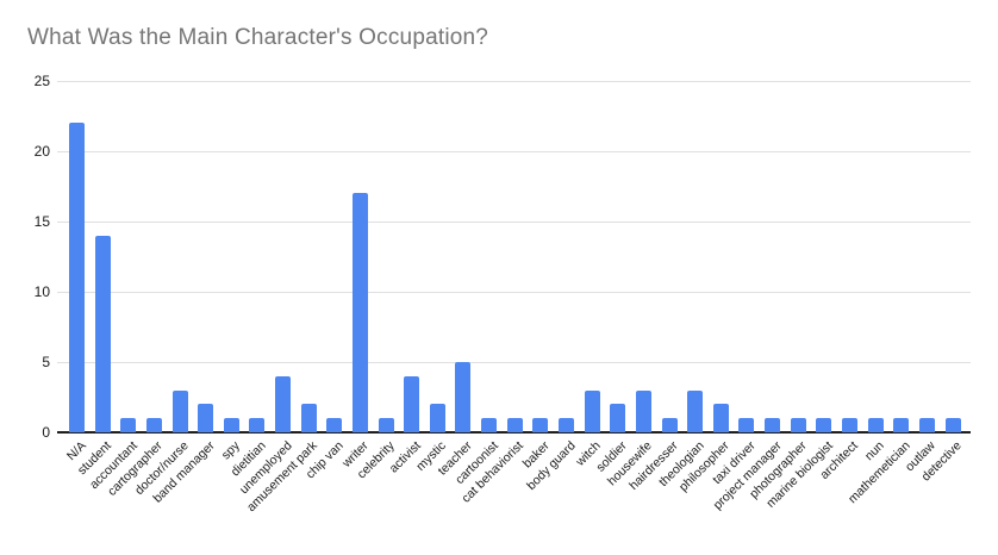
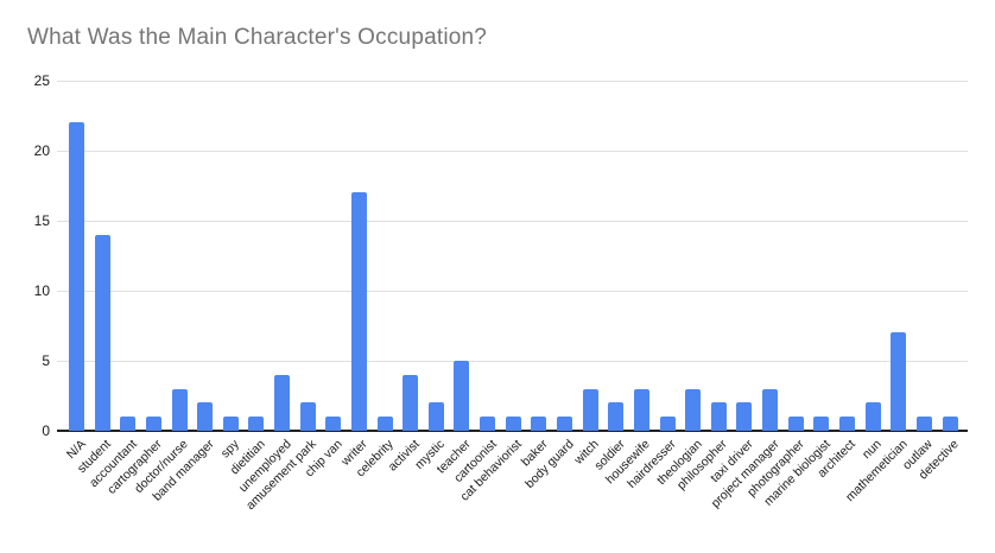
taxi driver: 1 -> 2
project manager: 1 -> 3
nun: 1 -> 2
mathemetician: 1 -> 7
